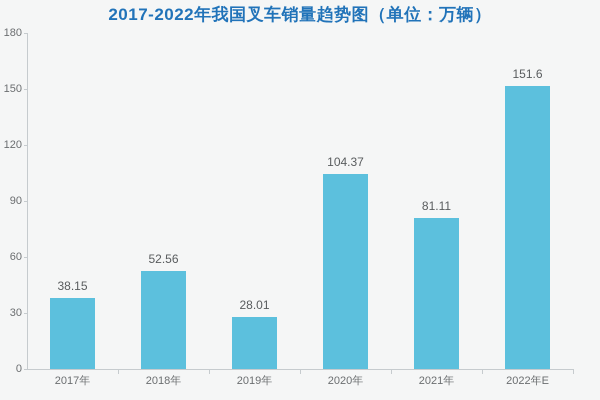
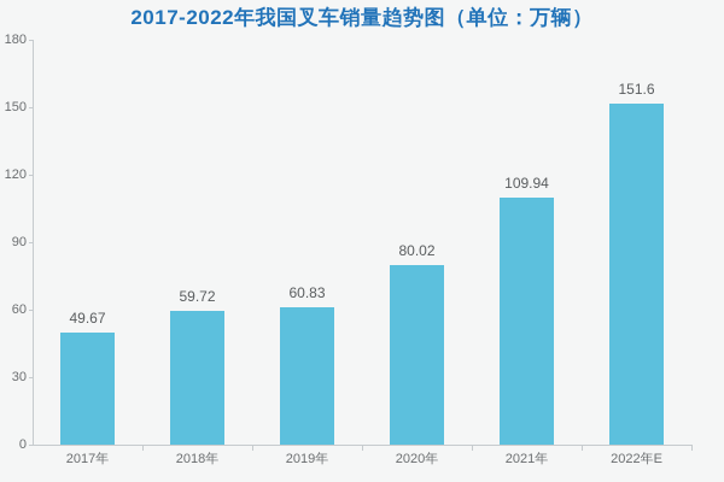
2017年: 38.15 -> 49.67
2018年: 52.56 -> 59.72
2019年: 28.01 -> 60.83
2020年: 104.37 -> 80.02
2021年: 81.11 -> 109.94
